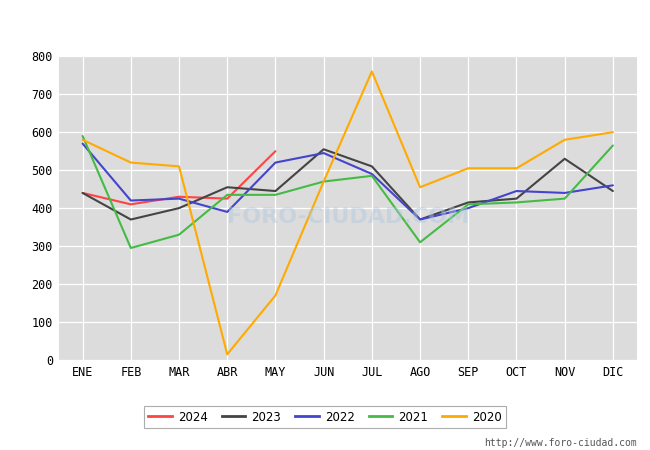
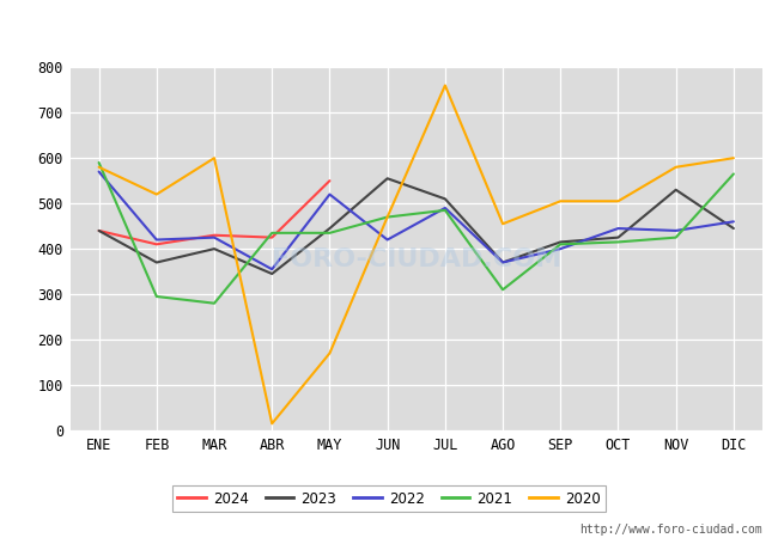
2021/MAR: 330 -> 280
2020/MAR: 510 -> 600
2023/ABR: 455 -> 345
2022/ABR: 390 -> 355
2022/JUN: 545 -> 420
